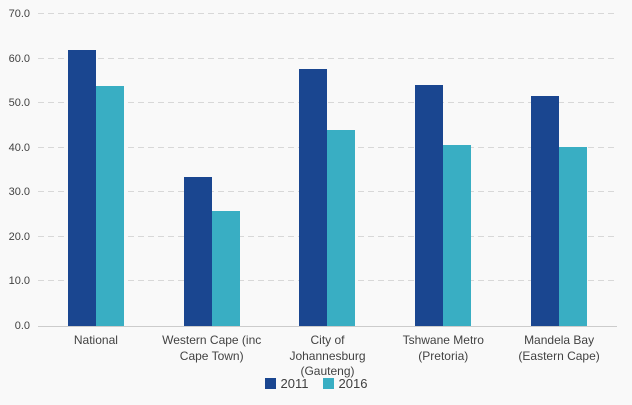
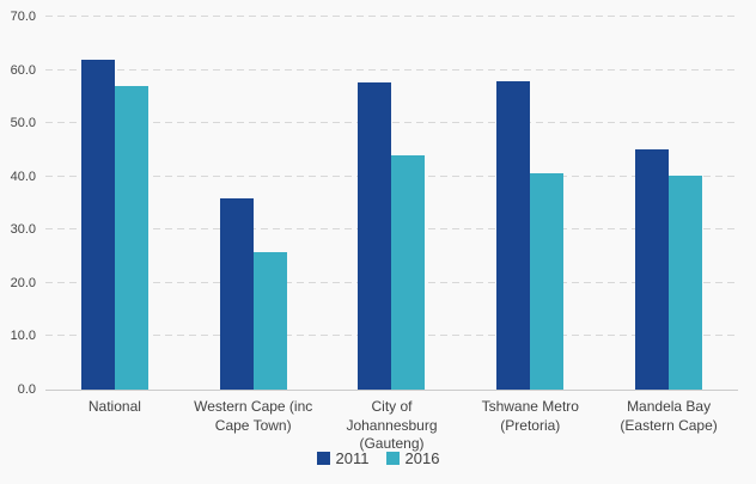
2016/National: 54 -> 57
2011/Western Cape (inc Cape Town): 33 -> 36
2011/Tshwane Metro (Pretoria): 54 -> 58
2011/Mandela Bay (Eastern Cape): 52 -> 45
